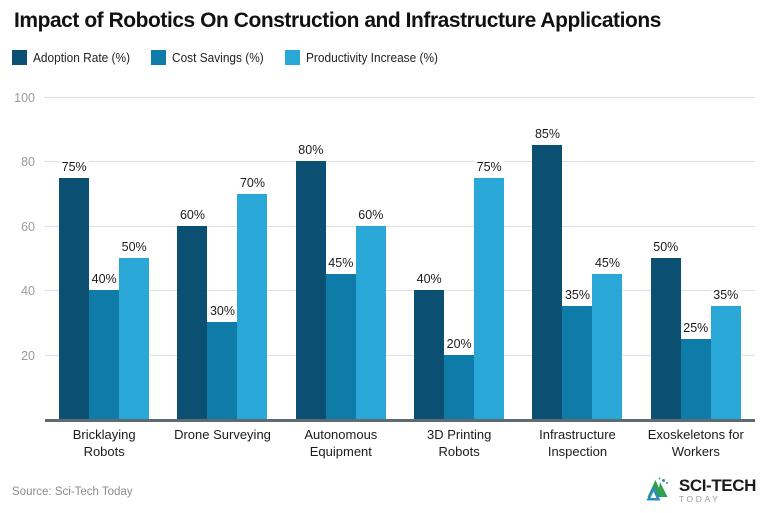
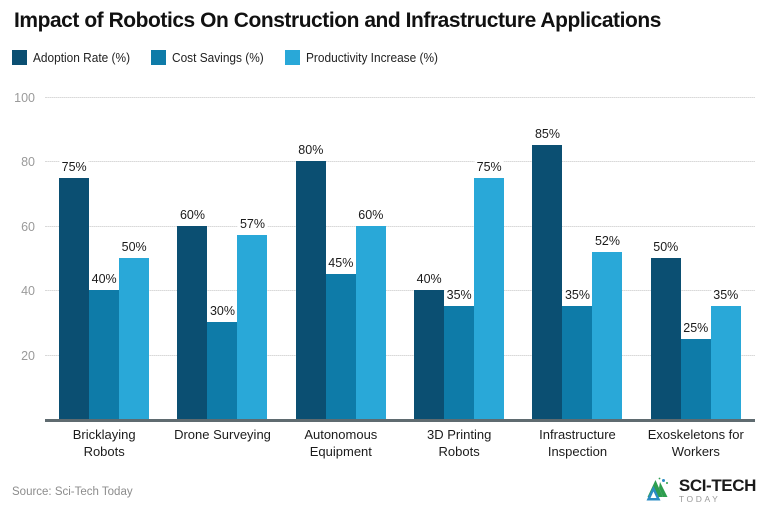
Productivity Increase (%)/Drone Surveying: 70% -> 57%
Cost Savings (%)/3D Printing Robots: 20% -> 35%
Productivity Increase (%)/Infrastructure Inspection: 45% -> 52%
